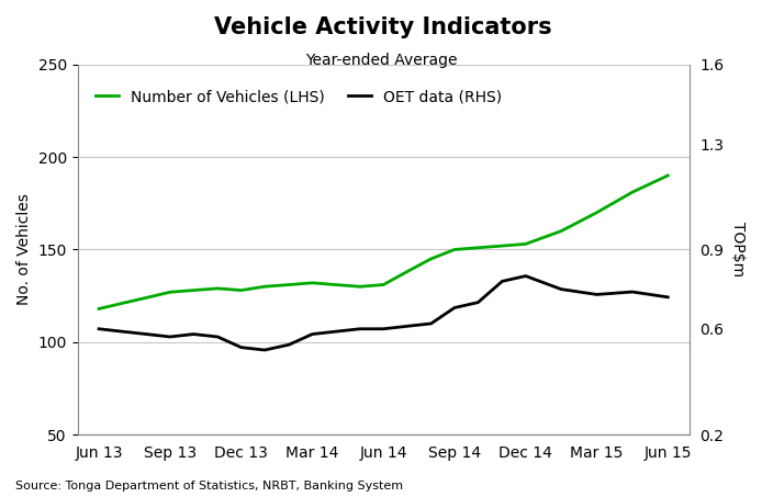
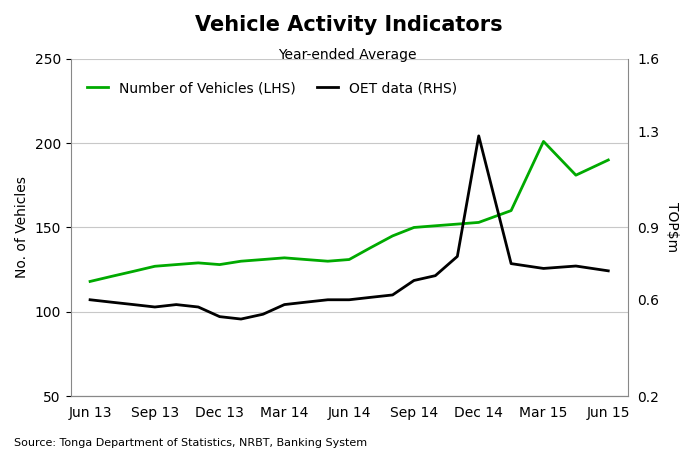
OET data (RHS)/Dec 14: 0.80 -> 1.28
Number of Vehicles (LHS)/Mar 15: 170 -> 201
